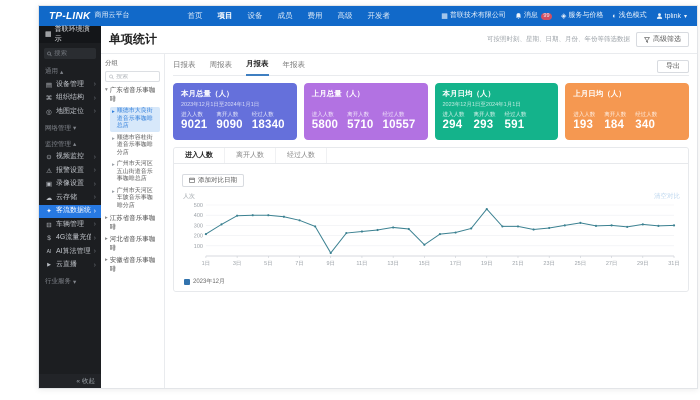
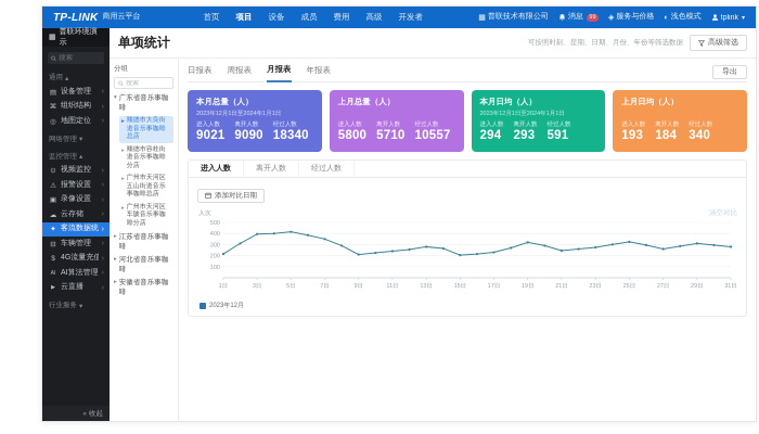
5日: 400 -> 420
9日: 30 -> 210
15日: 110 -> 200
19日: 460 -> 320
21日: 290 -> 240
27日: 300 -> 260
31日: 300 -> 280
